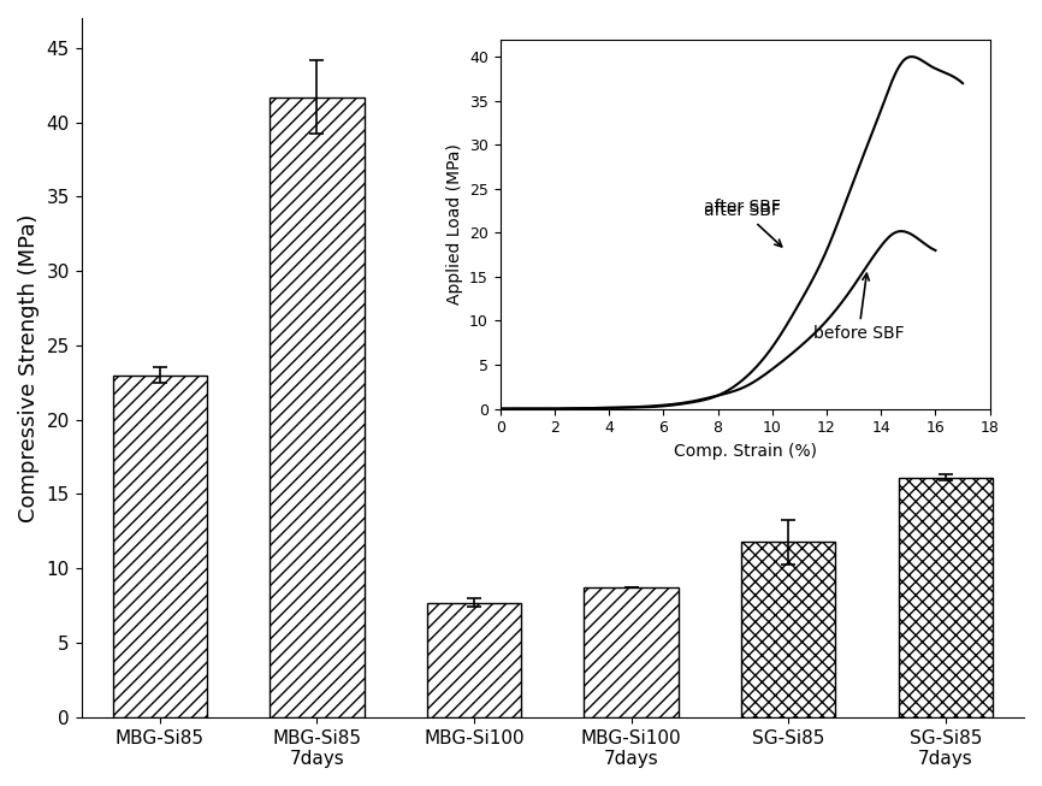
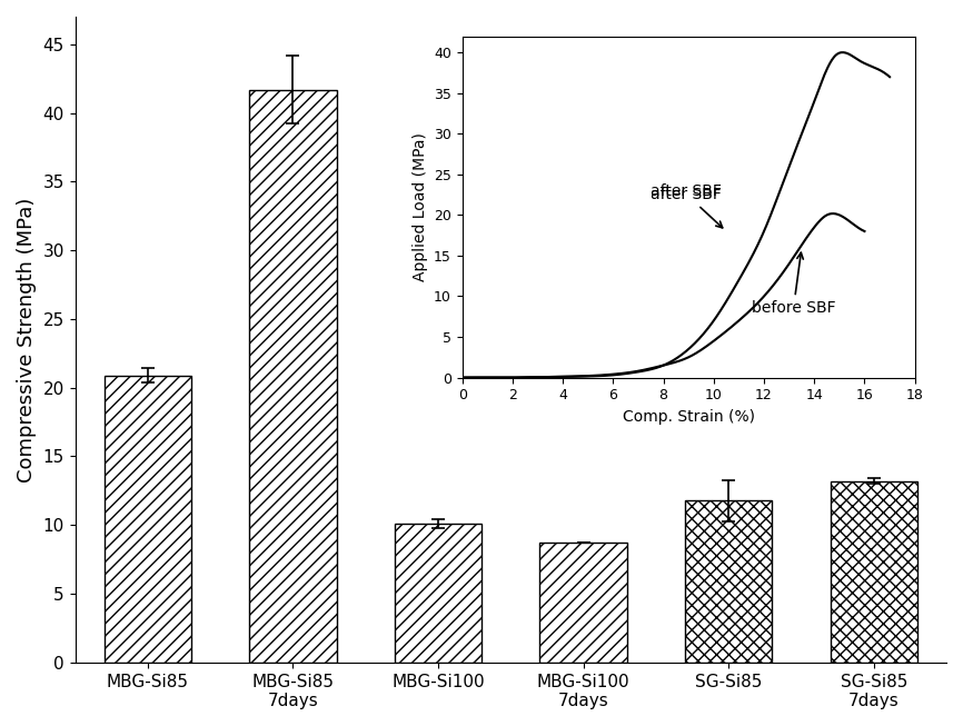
MBG-Si85: 23.0 -> 20.9
MBG-Si100: 7.7 -> 10.1
SG-Si85 7days: 16.1 -> 13.2
